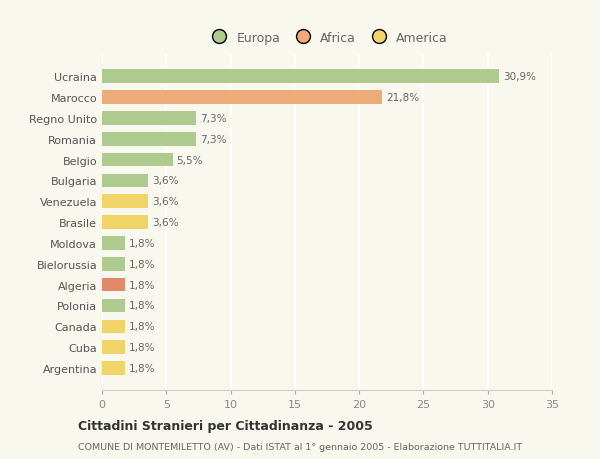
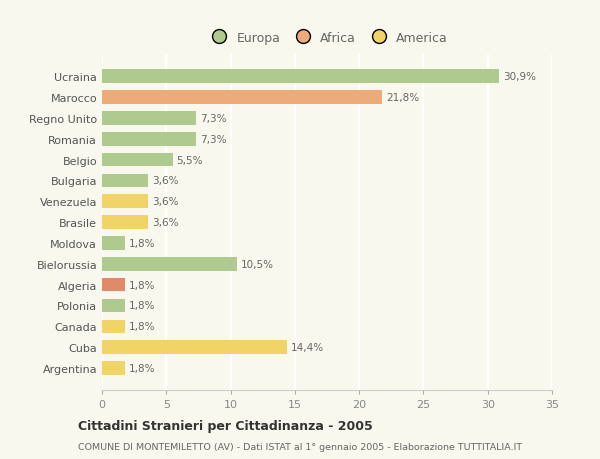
Bielorussia: 1,8% -> 10,5%
Cuba: 1,8% -> 14,4%
